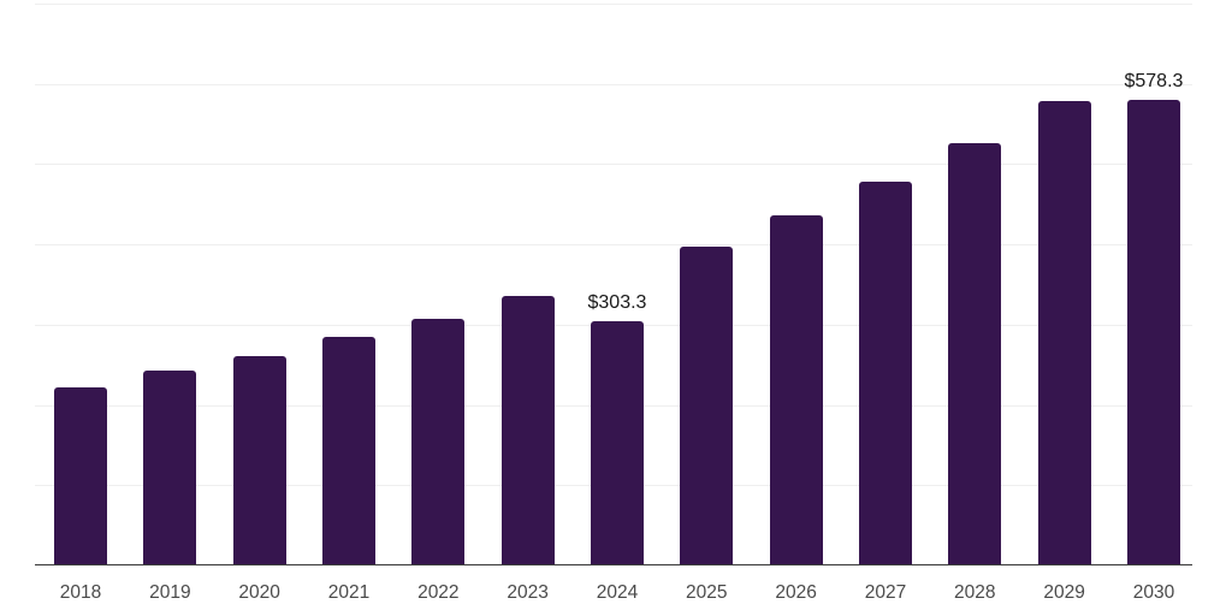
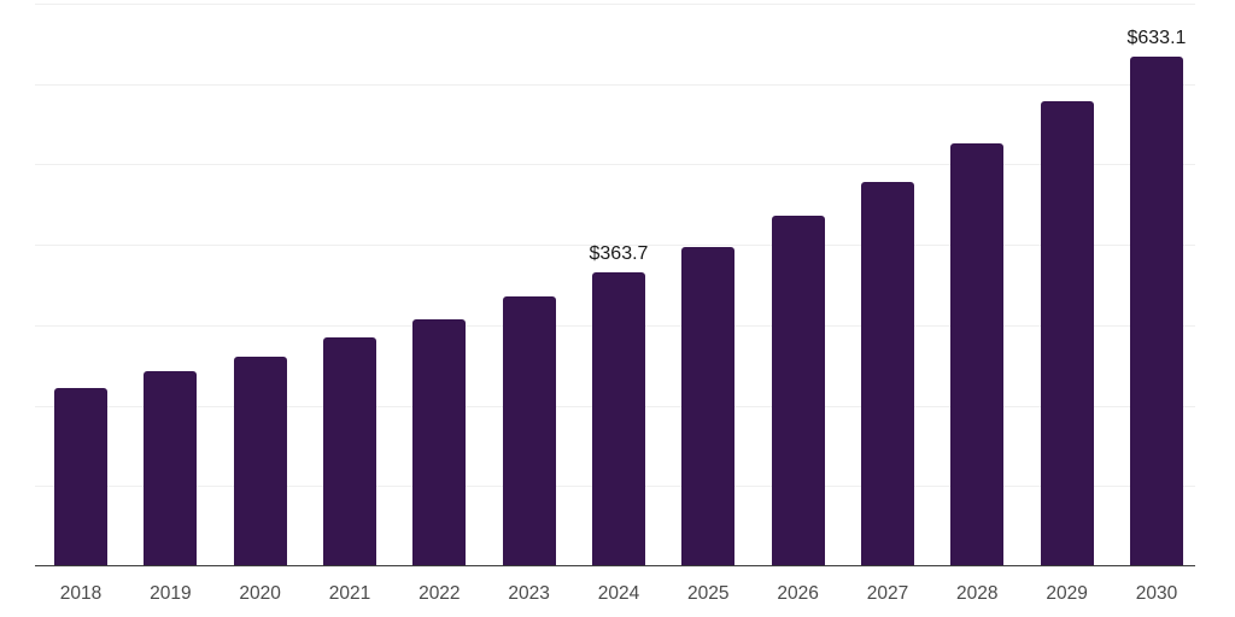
2024: $303.3 -> $363.7
2030: $578.3 -> $633.1
